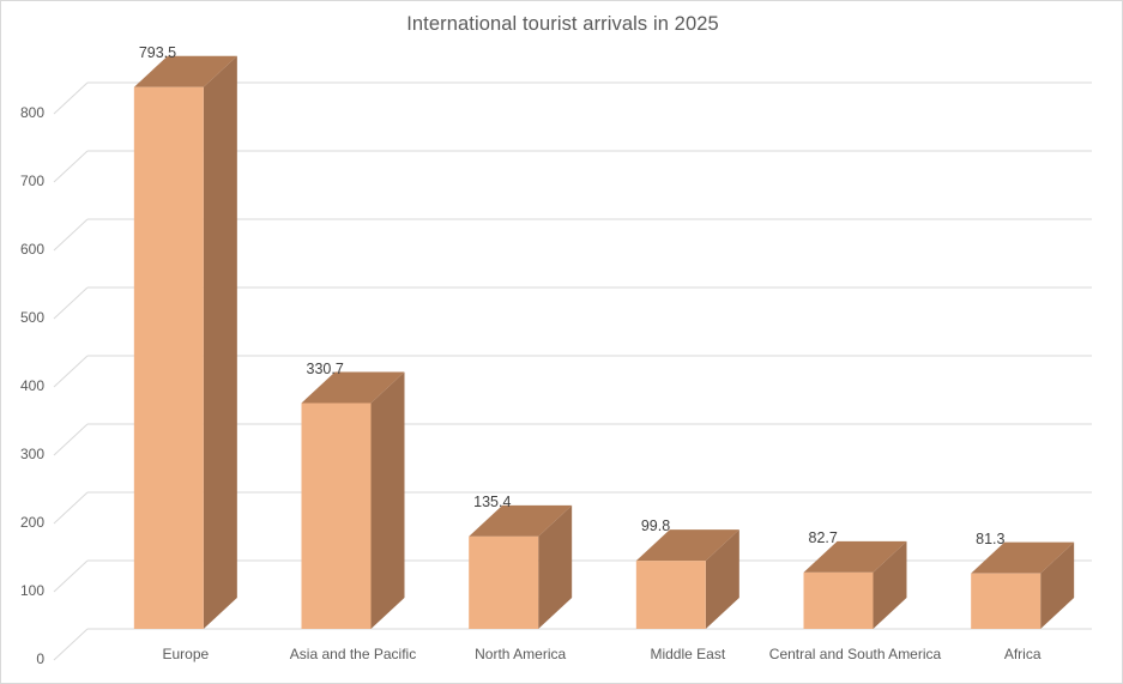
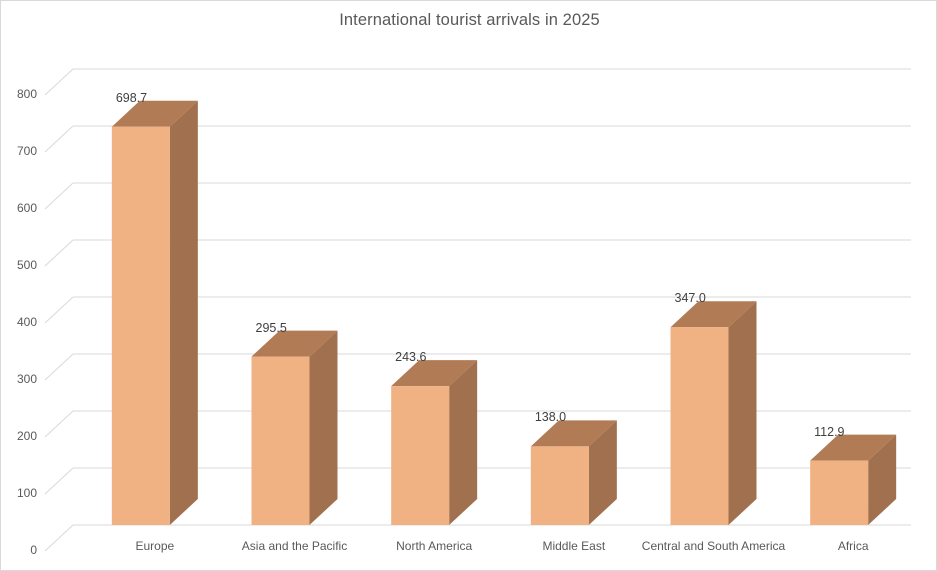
Europe: 793.5 -> 698.7
Asia and the Pacific: 330.7 -> 295.5
North America: 135.4 -> 243.6
Middle East: 99.8 -> 138.0
Central and South America: 82.7 -> 347.0
Africa: 81.3 -> 112.9
